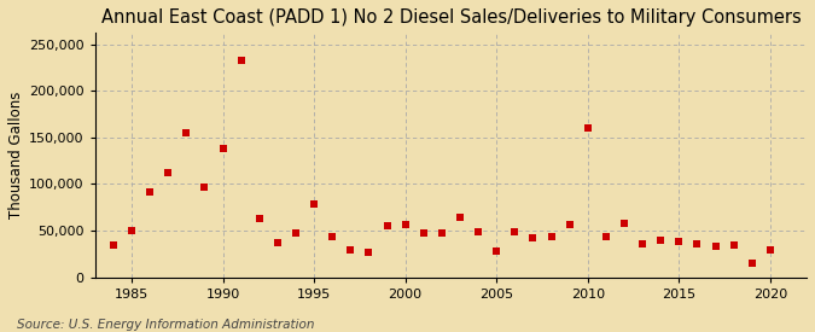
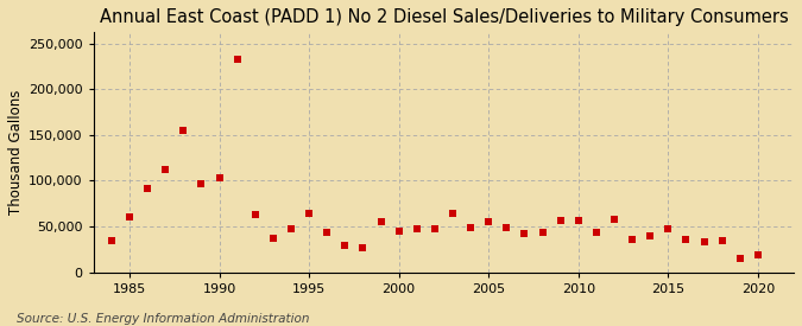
1985: 50,000 -> 60,000
1990: 138,000 -> 103,000
1995: 78,000 -> 65,000
2000: 56,000 -> 45,000
2005: 28,000 -> 55,000
2010: 160,000 -> 57,000
2015: 38,000 -> 48,000
2020: 30,000 -> 19,000
